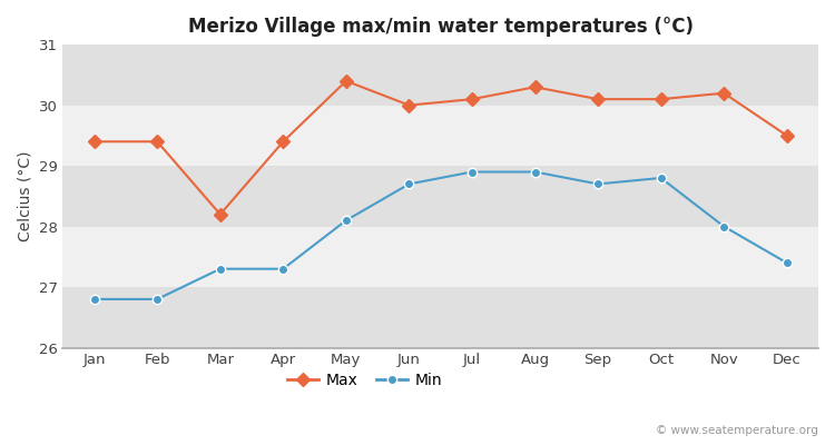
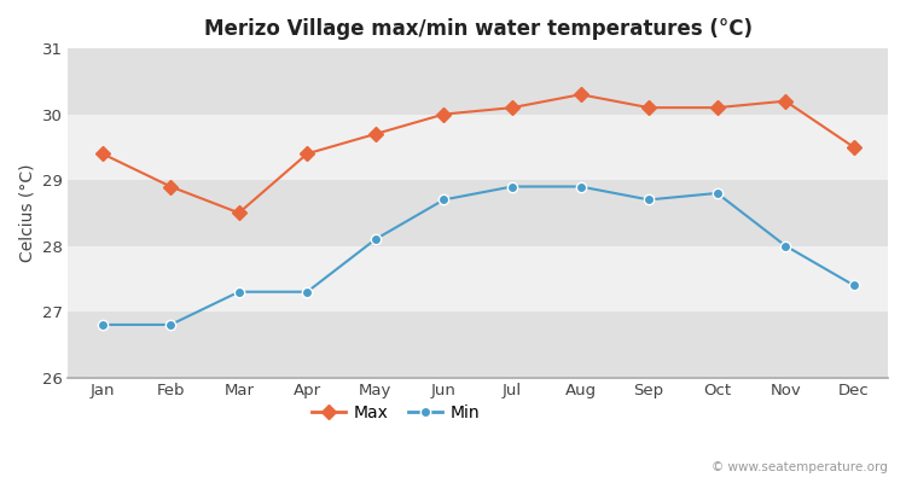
Max/Feb: 29.4 -> 28.9
Max/Mar: 28.2 -> 28.5
Max/May: 30.4 -> 29.7
